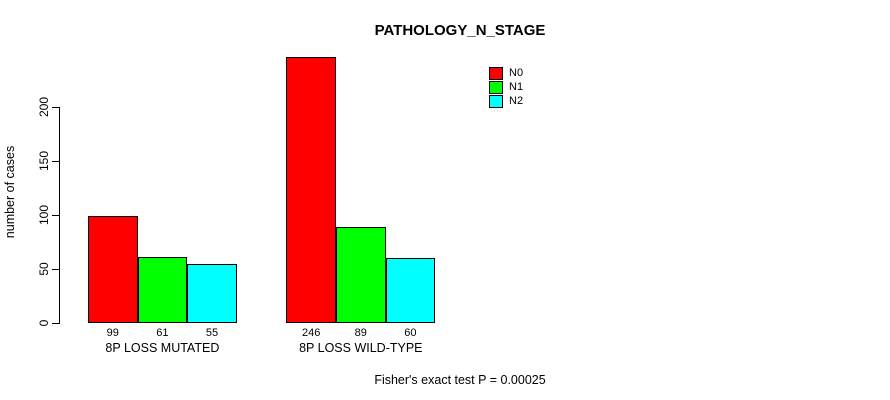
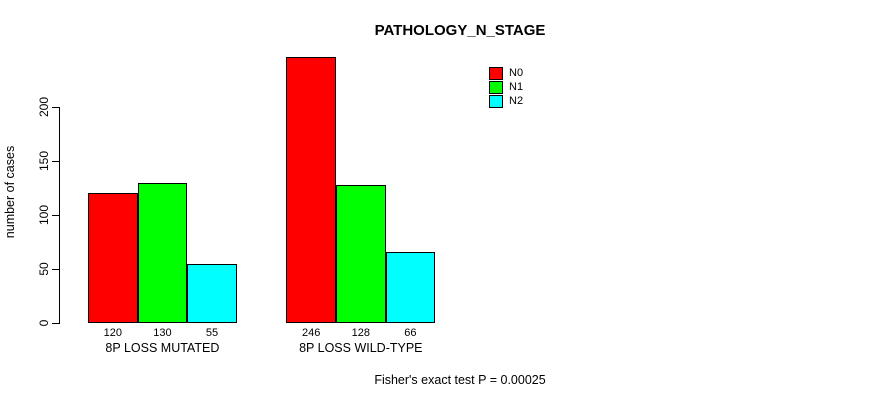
N0/8P LOSS MUTATED: 99 -> 120
N1/8P LOSS MUTATED: 61 -> 130
N1/8P LOSS WILD-TYPE: 89 -> 128
N2/8P LOSS WILD-TYPE: 60 -> 66
